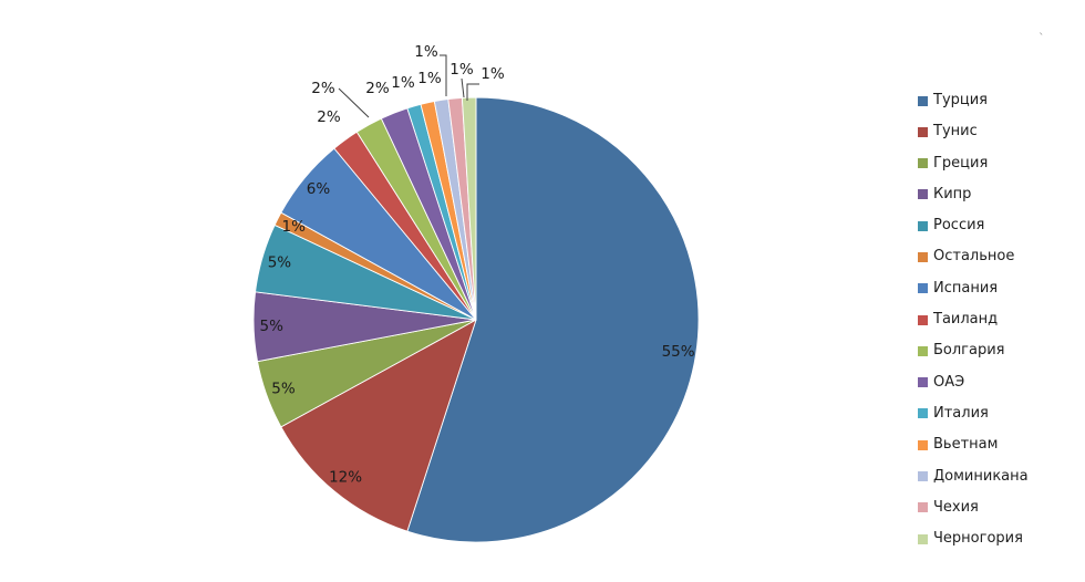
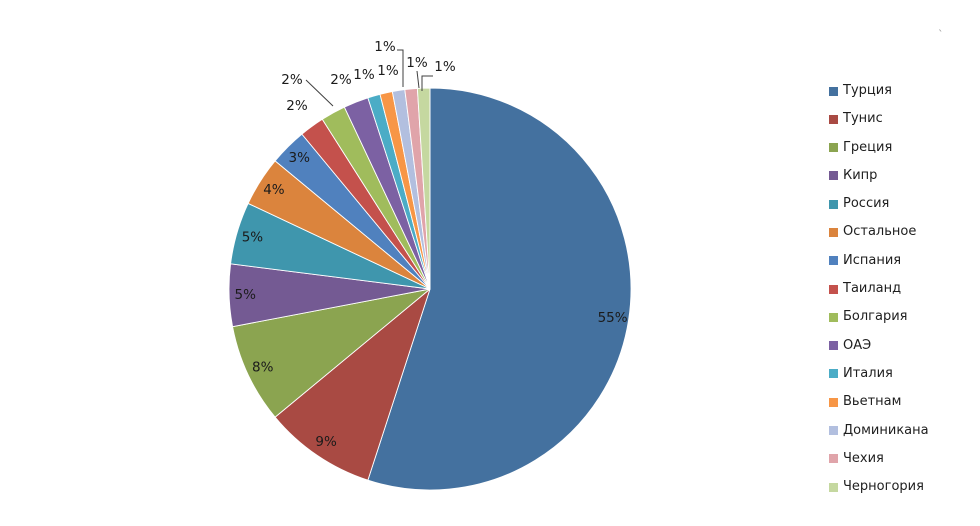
Тунис: 12% -> 9%
Греция: 5% -> 8%
Остальное: 1% -> 4%
Испания: 6% -> 3%
